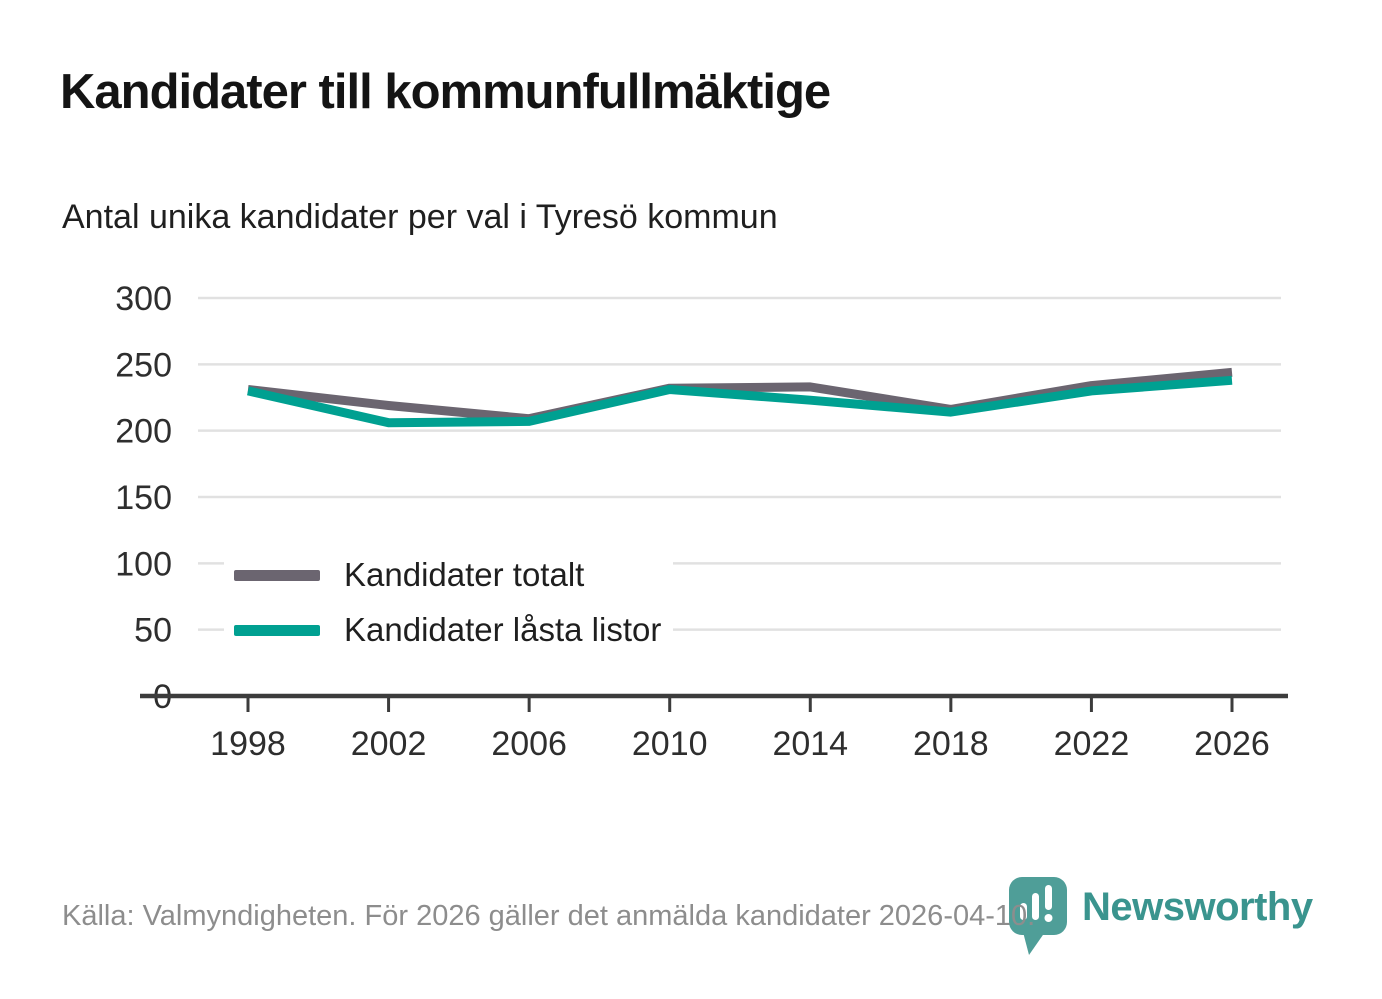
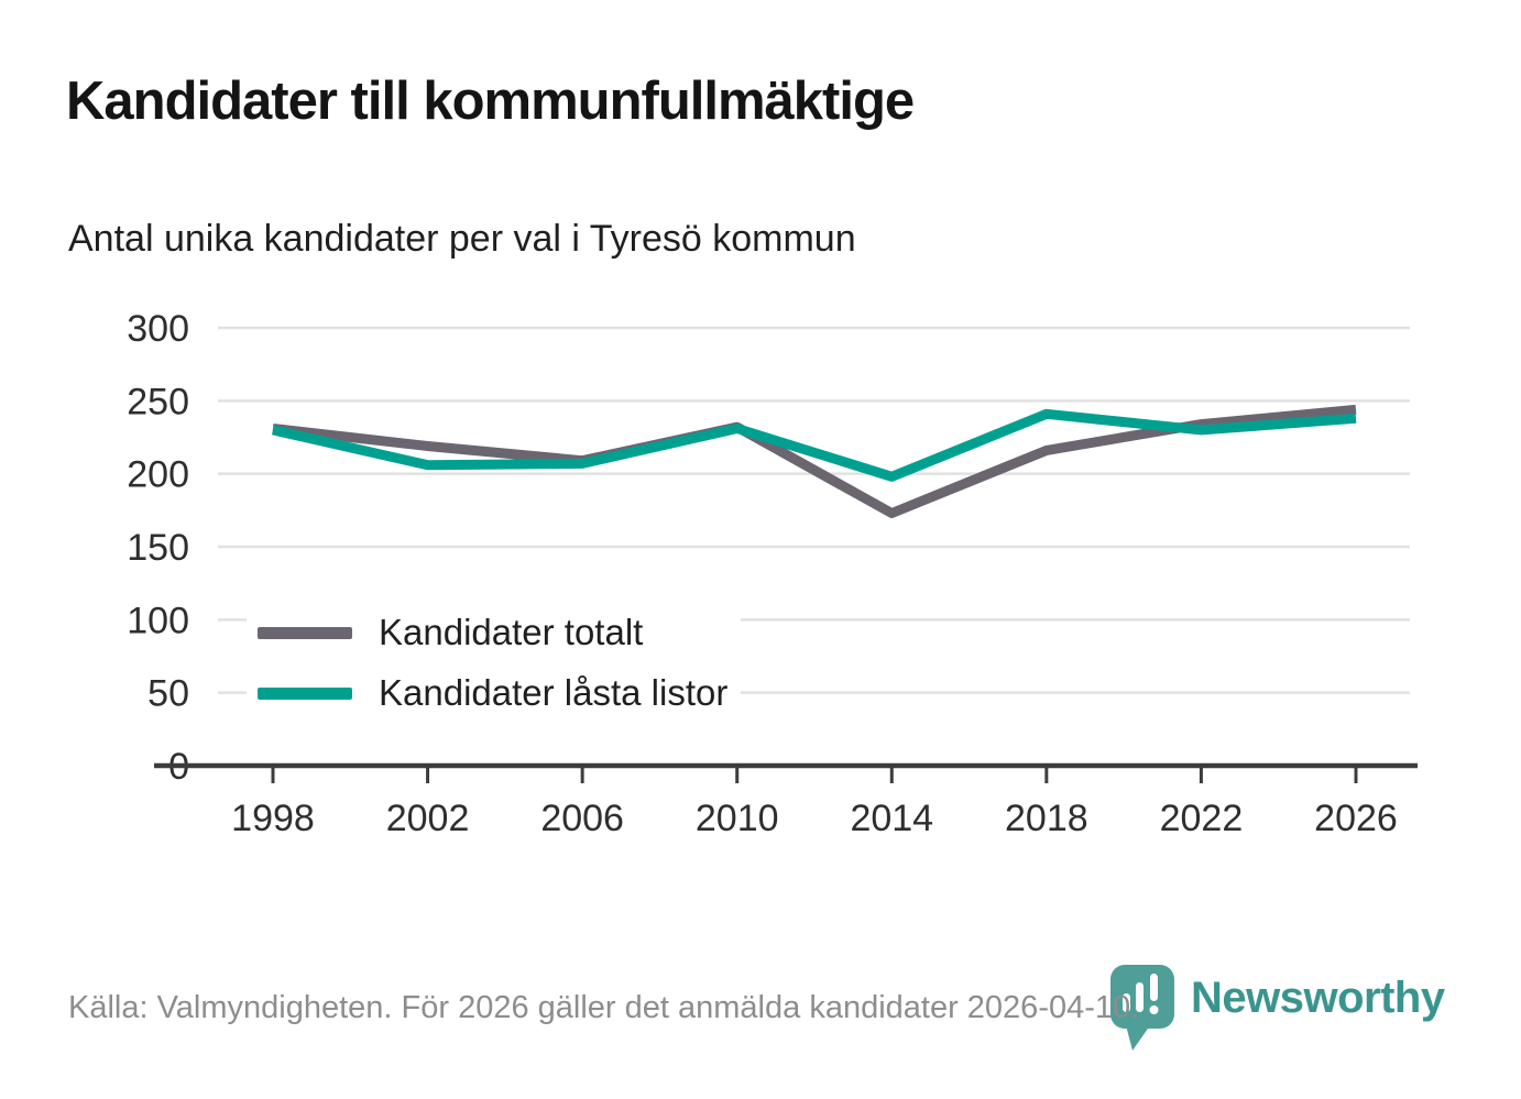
Kandidater totalt/2014: 233 -> 173
Kandidater låsta listor/2014: 223 -> 198
Kandidater låsta listor/2018: 214 -> 241
